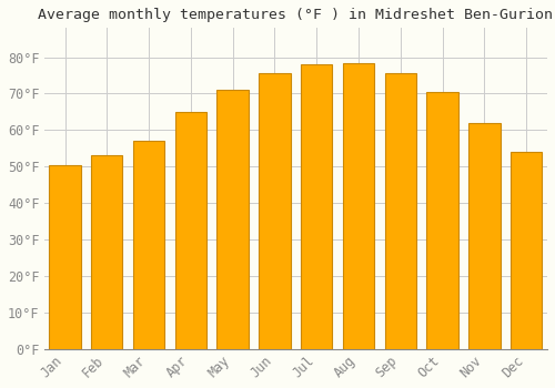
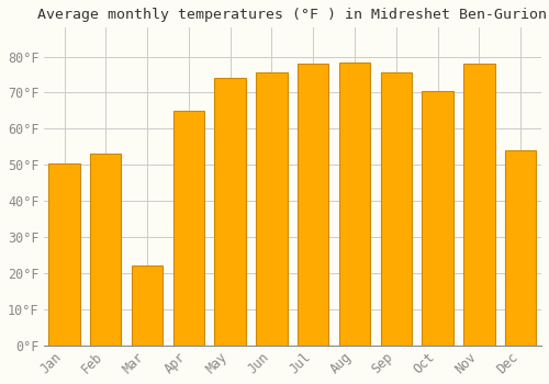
Mar: 57.0°F -> 22.0°F
May: 71.0°F -> 74.0°F
Nov: 62.0°F -> 78.0°F
